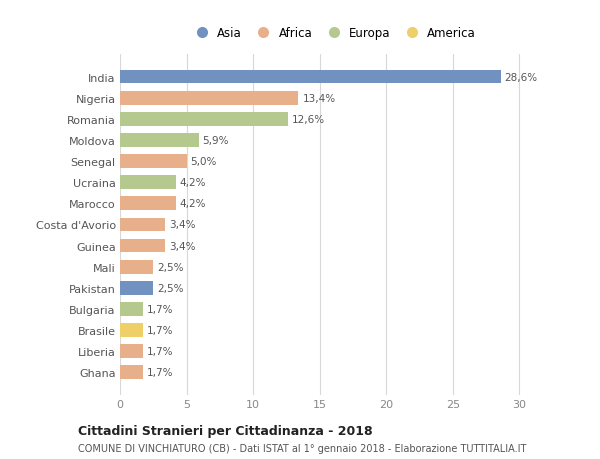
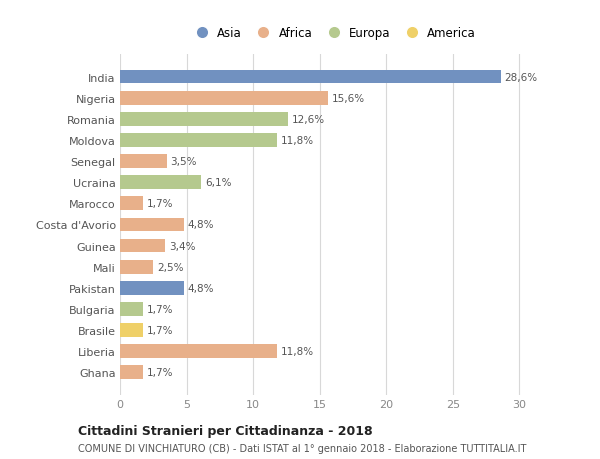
Nigeria: 13,4% -> 15,6%
Moldova: 5,9% -> 11,8%
Senegal: 5,0% -> 3,5%
Ucraina: 4,2% -> 6,1%
Marocco: 4,2% -> 1,7%
Costa d'Avorio: 3,4% -> 4,8%
Pakistan: 2,5% -> 4,8%
Liberia: 1,7% -> 11,8%
